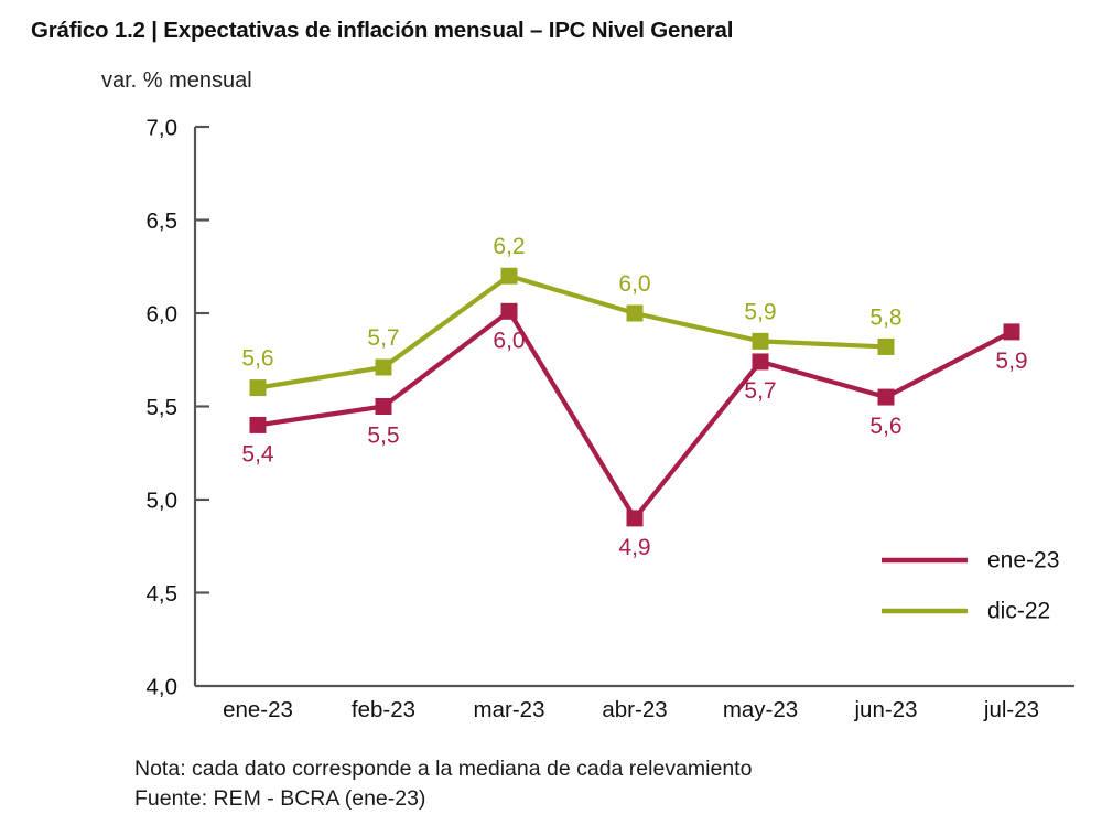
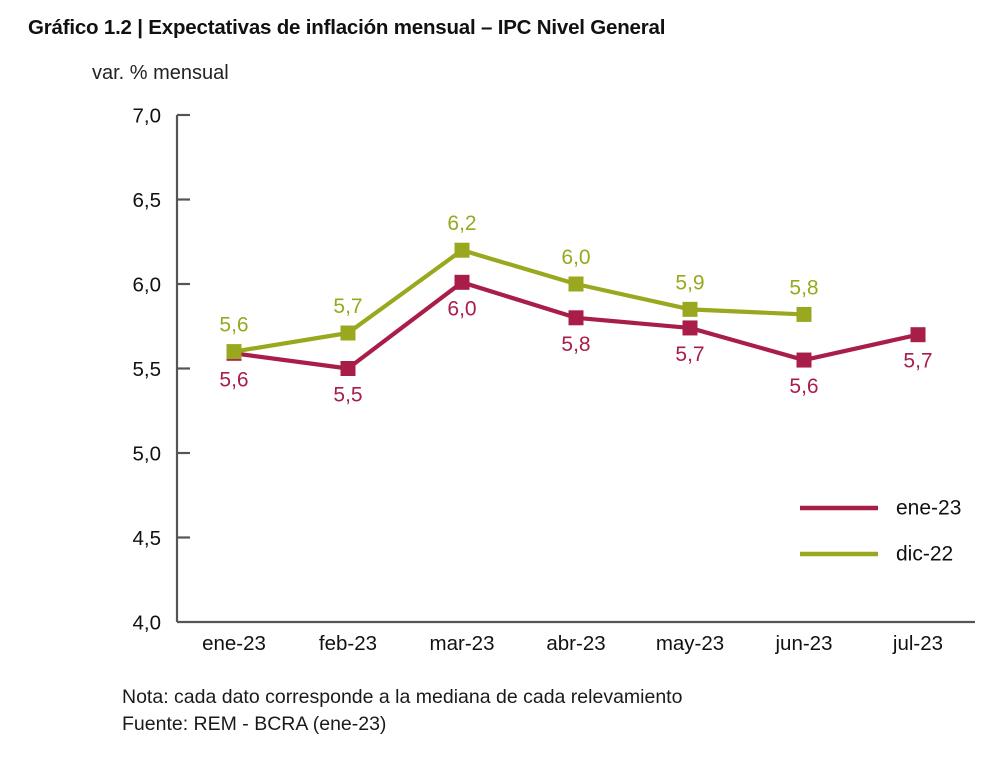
ene-23/ene-23: 5,4 -> 5,6
ene-23/abr-23: 4,9 -> 5,8
ene-23/jul-23: 5,9 -> 5,7
